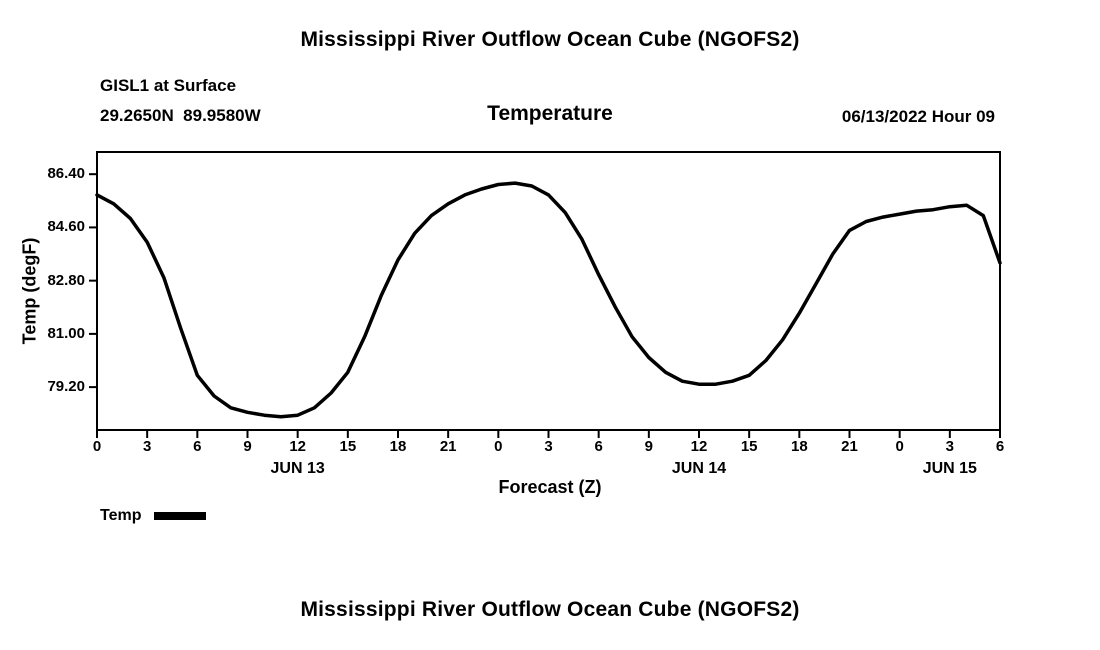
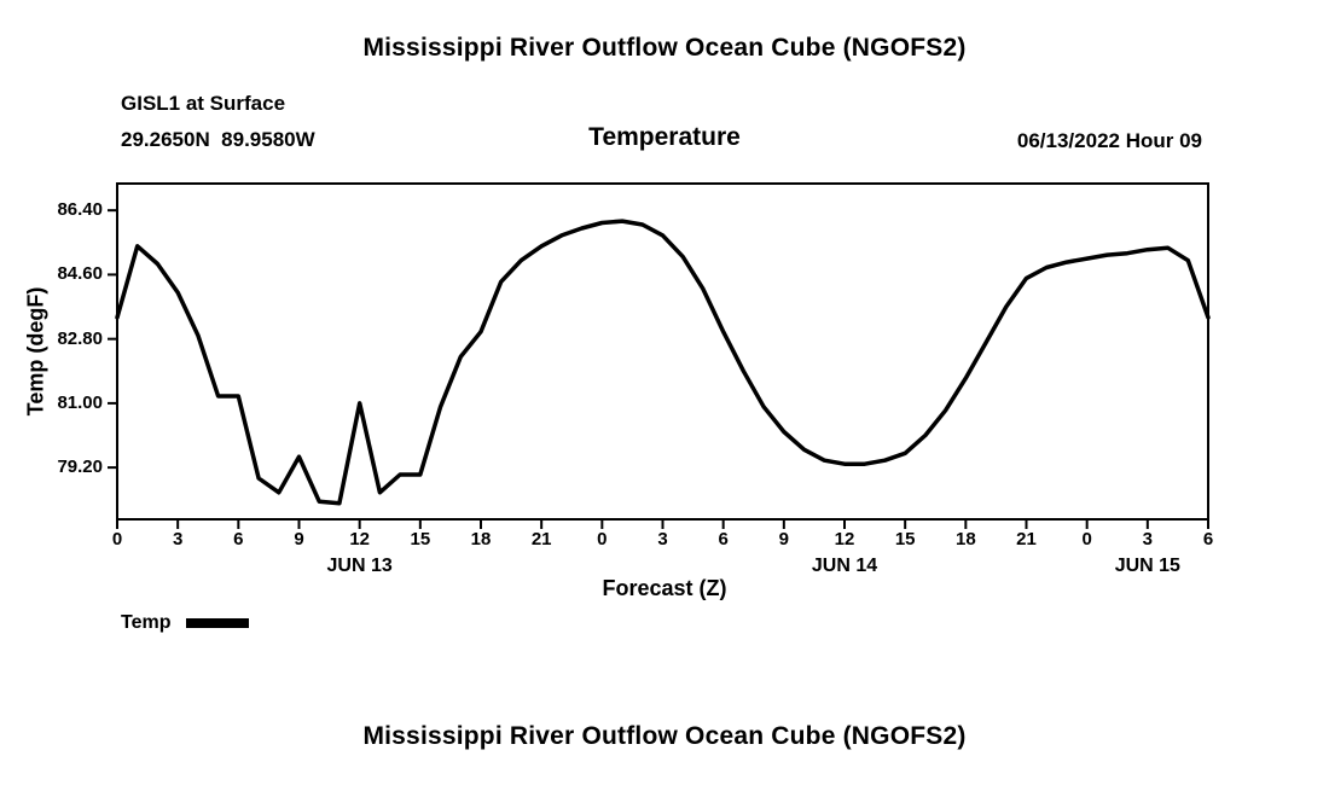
0: 85.7 -> 83.4
6: 79.6 -> 81.2
9: 78.3 -> 79.5
12: 78.2 -> 81.0
15: 79.7 -> 79.0
18: 83.5 -> 83.0
